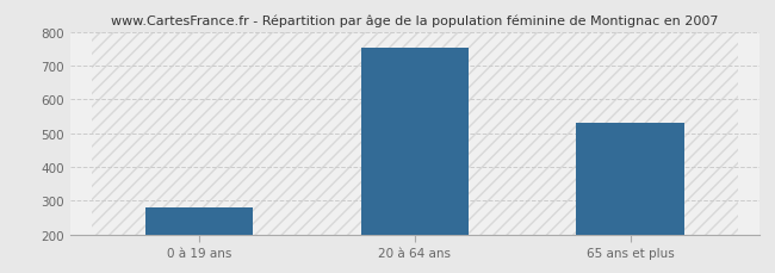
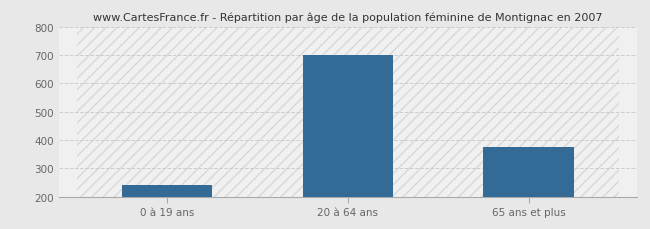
0 à 19 ans: 282 -> 240
20 à 64 ans: 751 -> 700
65 ans et plus: 531 -> 375
